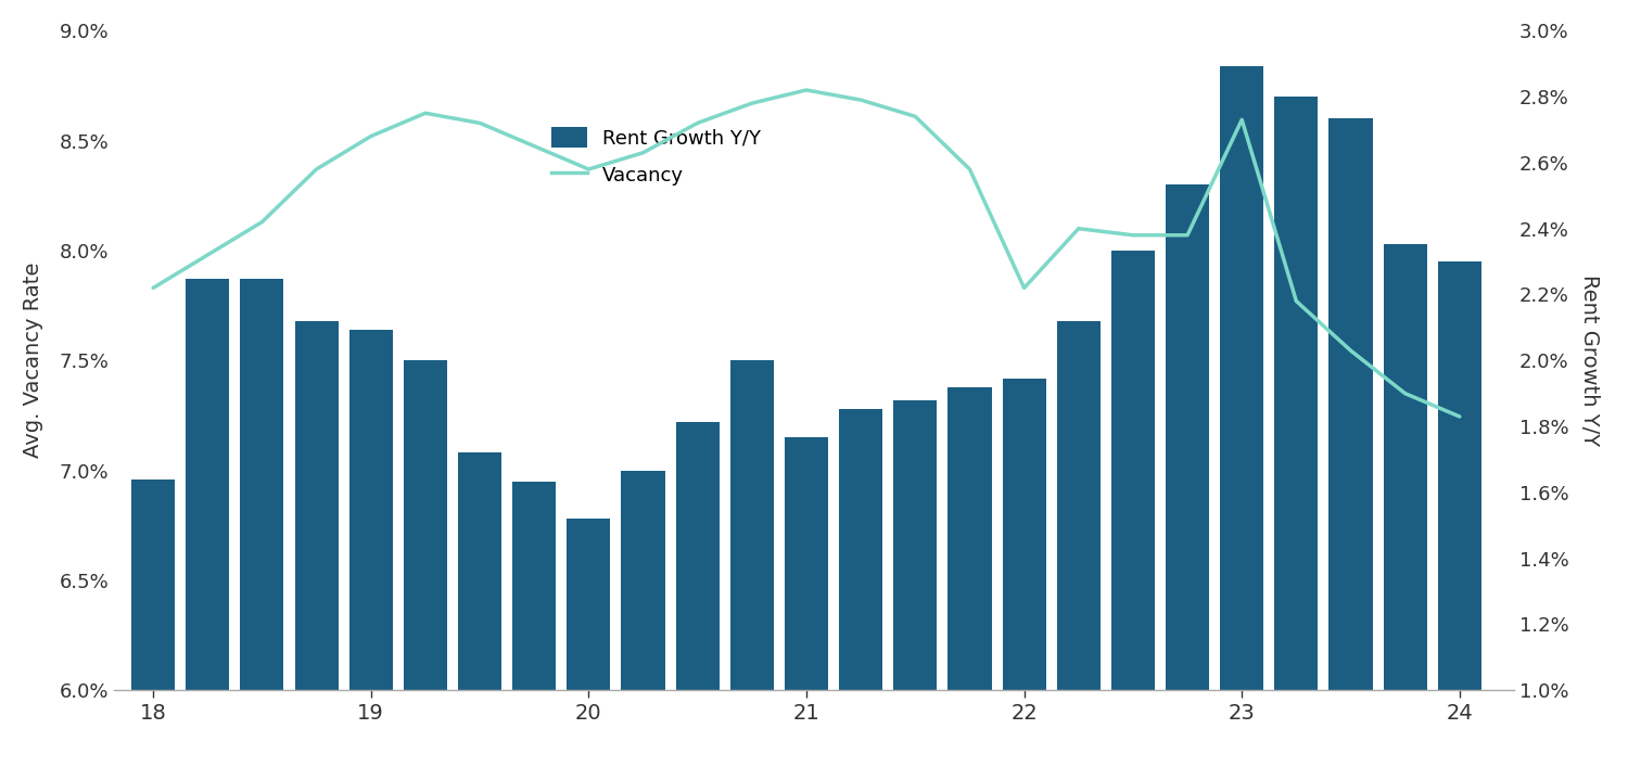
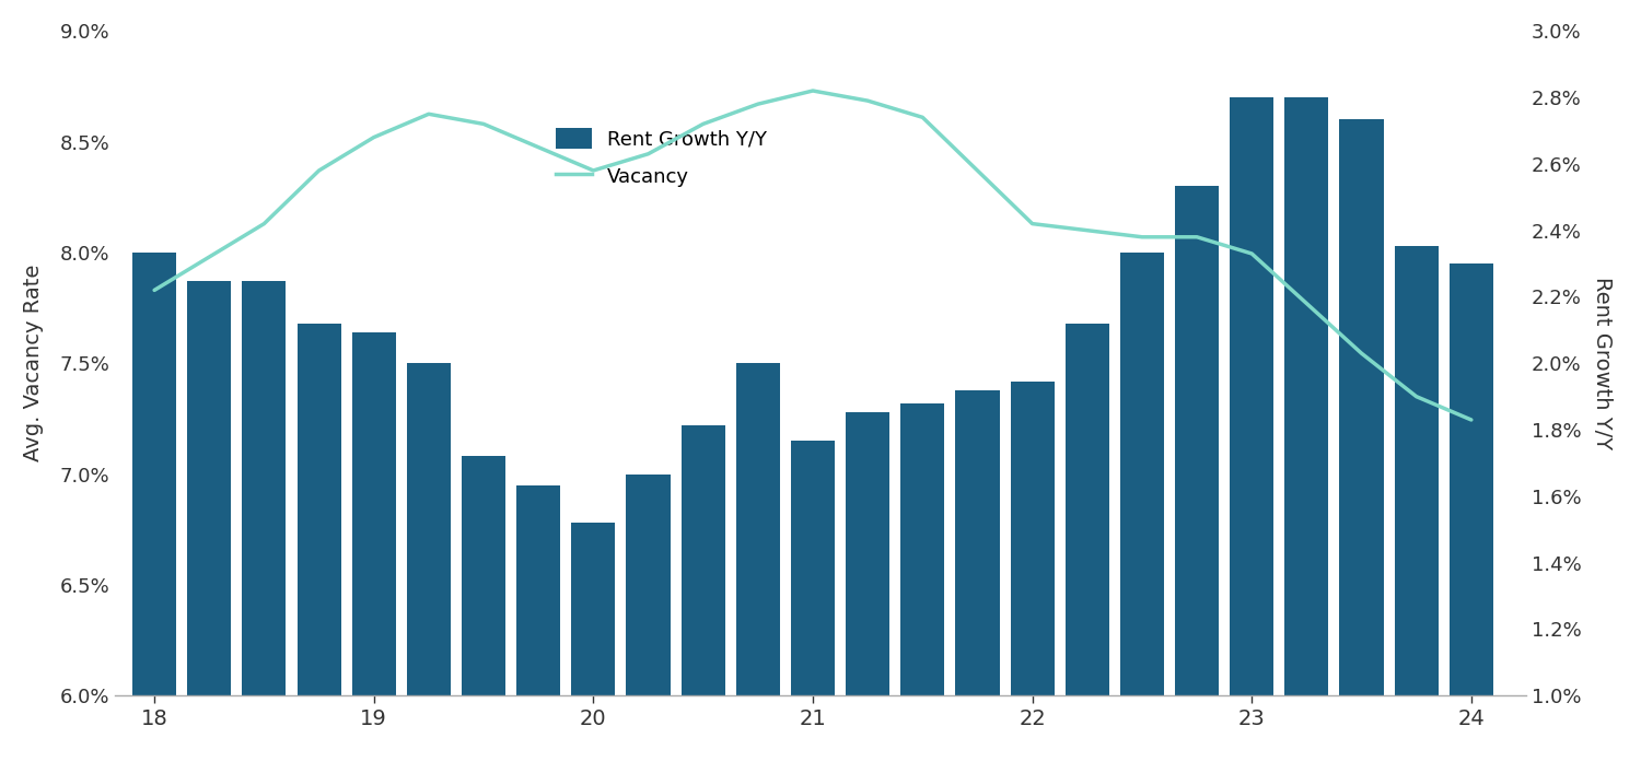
Rent Growth Y/Y/18: 6.96% -> 8.00%
Vacancy/22: 2.22% -> 2.42%
Rent Growth Y/Y/23: 8.84% -> 8.70%
Vacancy/23: 2.73% -> 2.33%
